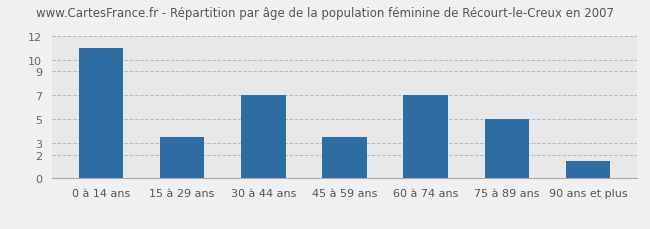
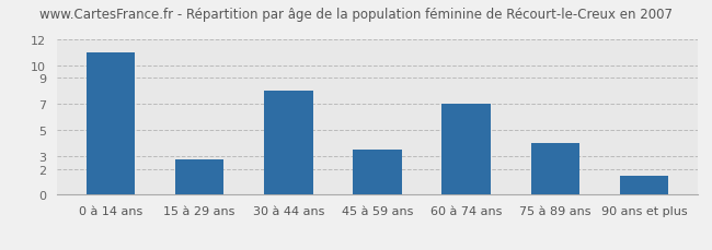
15 à 29 ans: 3.5 -> 2.7
30 à 44 ans: 7.0 -> 8.0
75 à 89 ans: 5.0 -> 4.0
